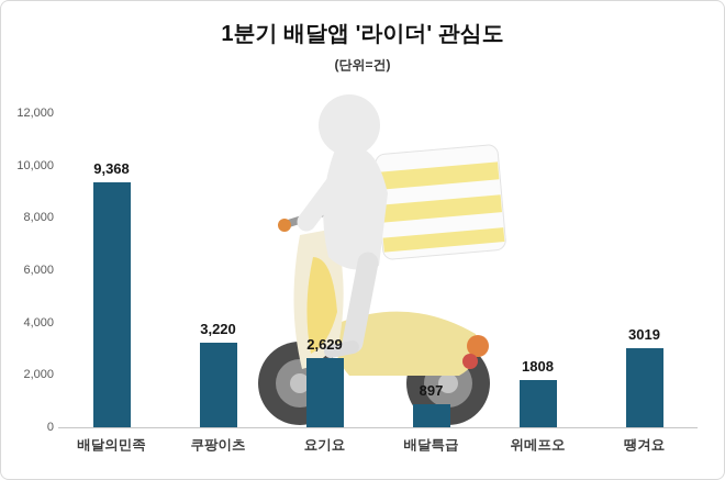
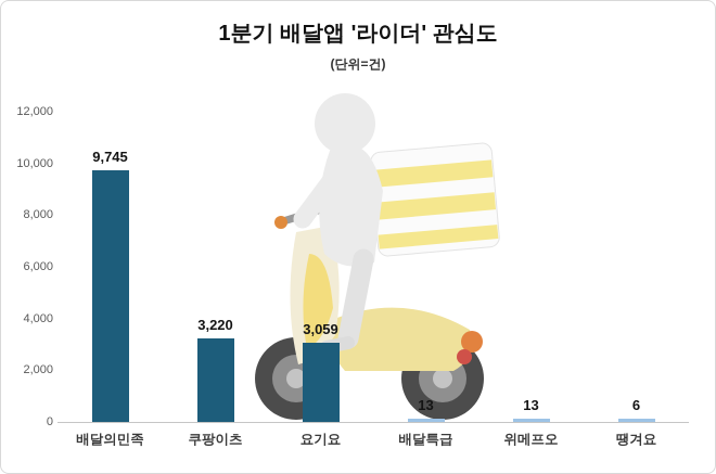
배달의민족: 9,368 -> 9,745
요기요: 2,629 -> 3,059
배달특급: 897 -> 13
위메프오: 1808 -> 13
땡겨요: 3019 -> 6
